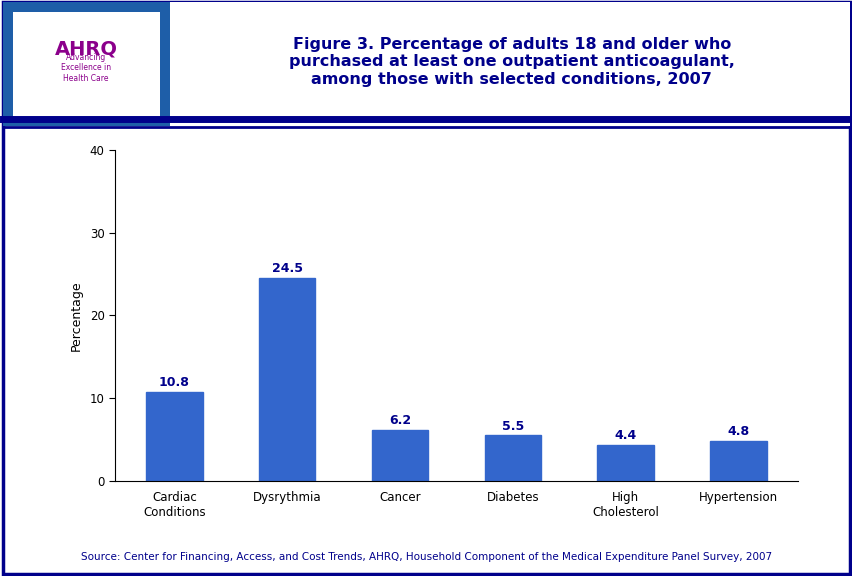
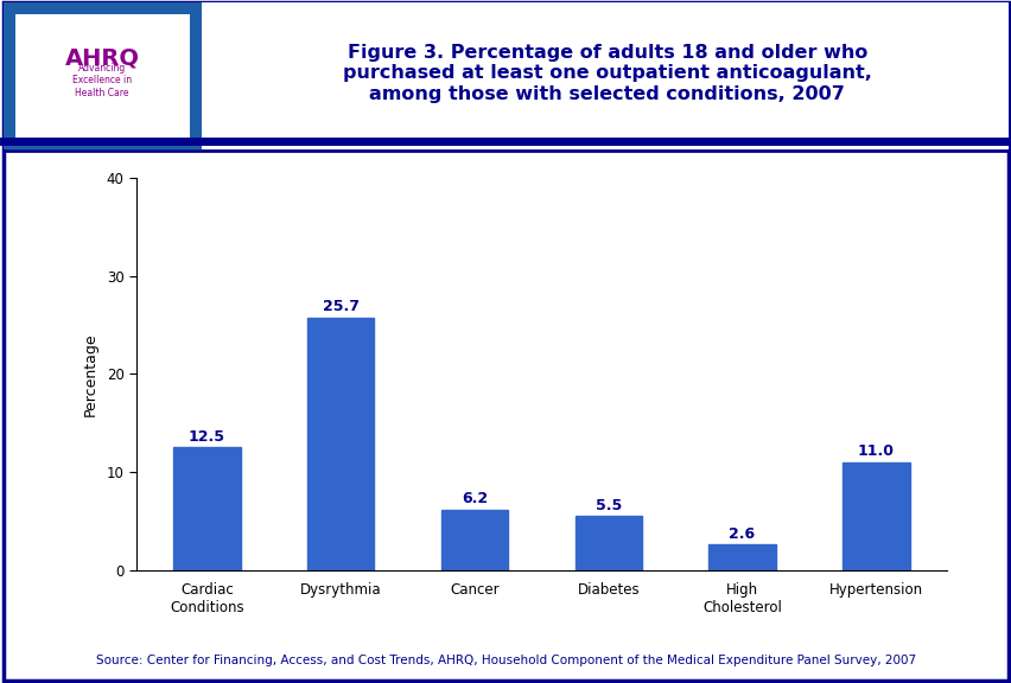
Cardiac Conditions: 10.8 -> 12.5
Dysrythmia: 24.5 -> 25.7
High Cholesterol: 4.4 -> 2.6
Hypertension: 4.8 -> 11.0
